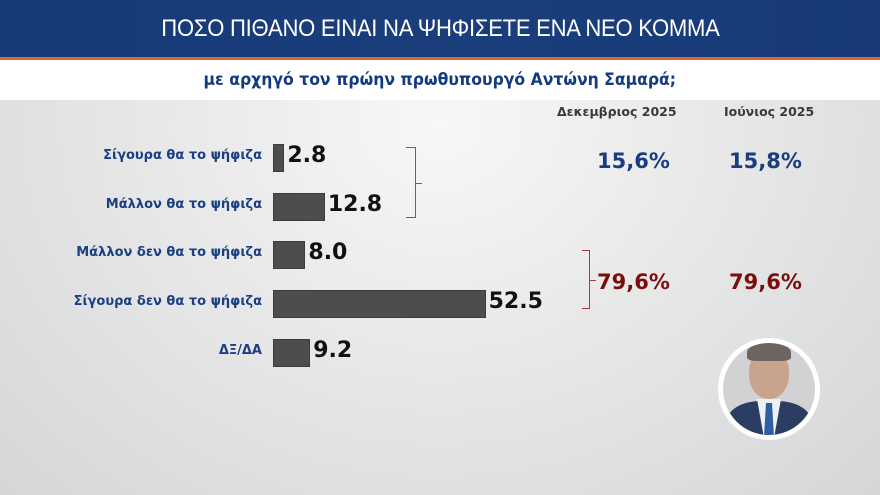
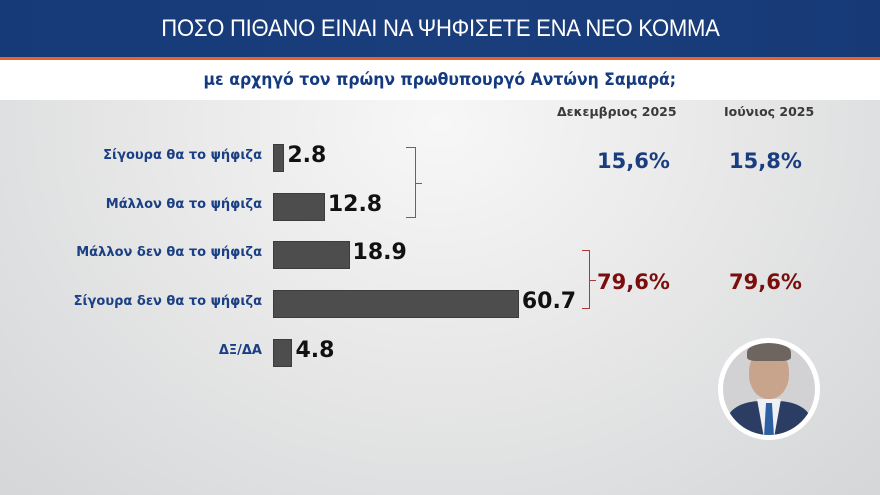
Μάλλον δεν θα το ψήφιζα: 8.0 -> 18.9
Σίγουρα δεν θα το ψήφιζα: 52.5 -> 60.7
ΔΞ/ΔΑ: 9.2 -> 4.8
